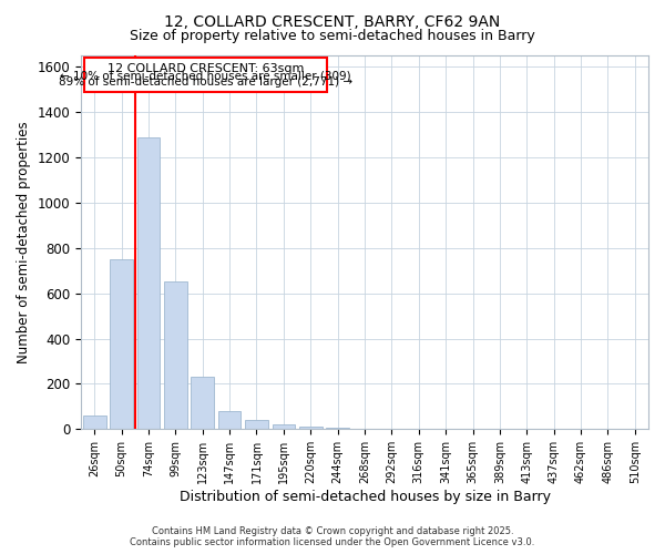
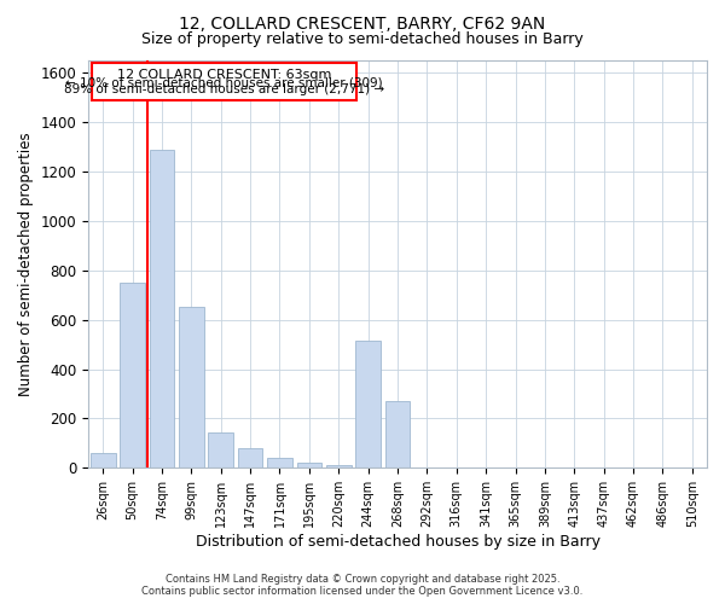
123sqm: 230 -> 145
244sqm: 5 -> 515
268sqm: 2 -> 270
